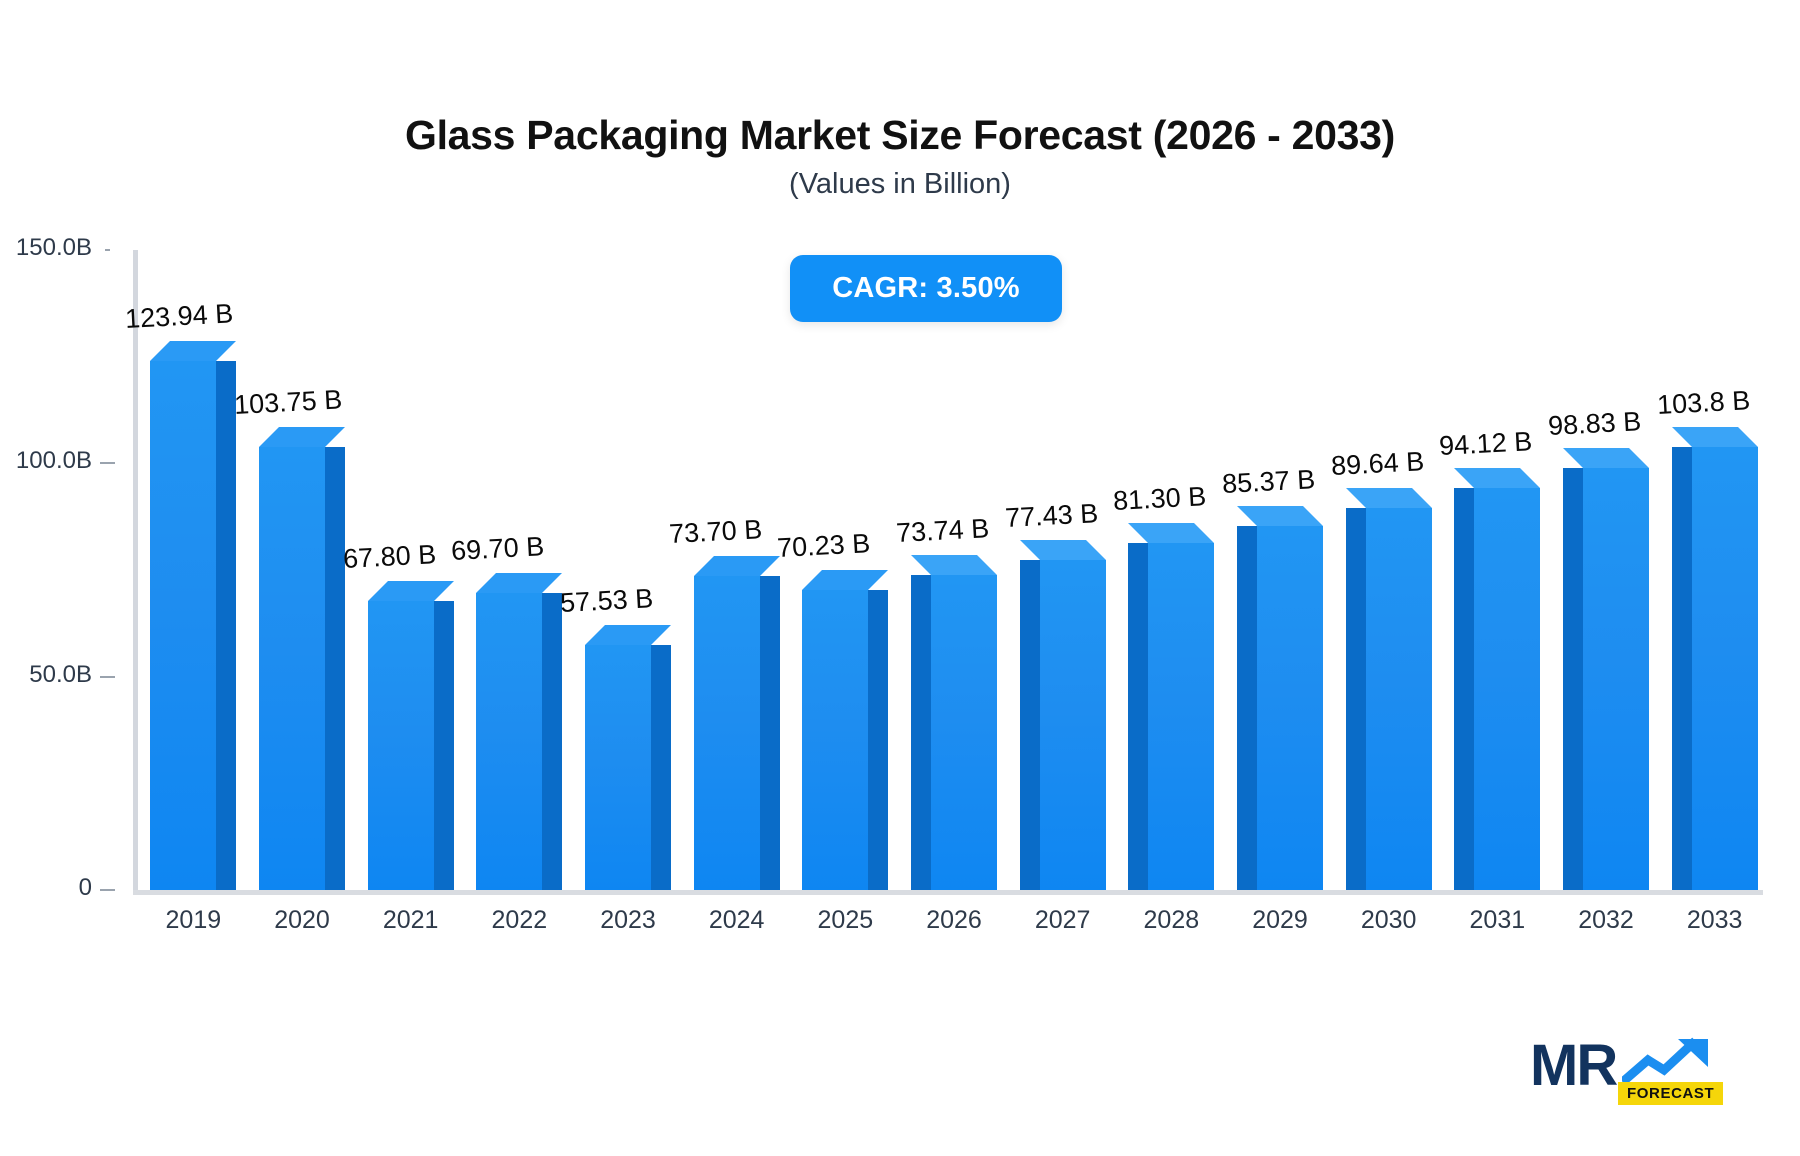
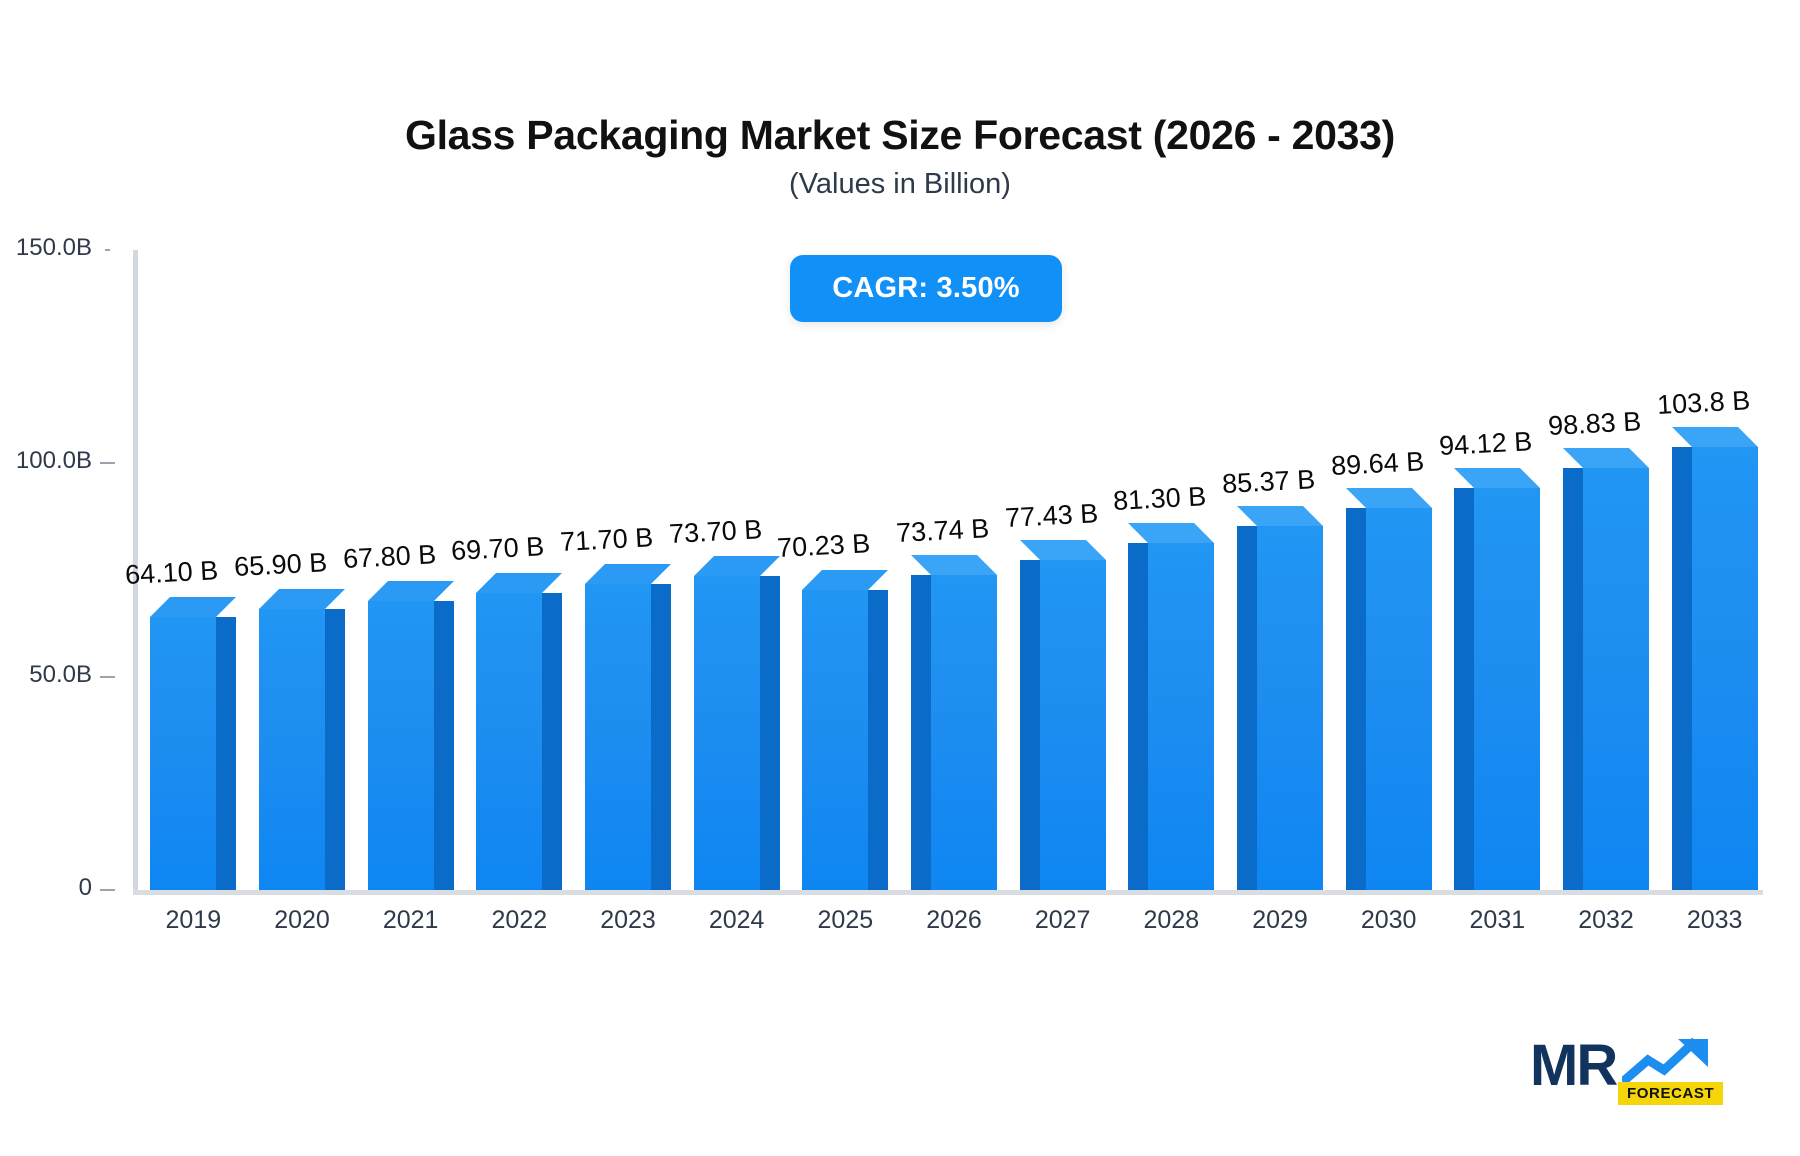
2019: 123.94 -> 64.10
2020: 103.75 -> 65.90
2023: 57.53 -> 71.70
